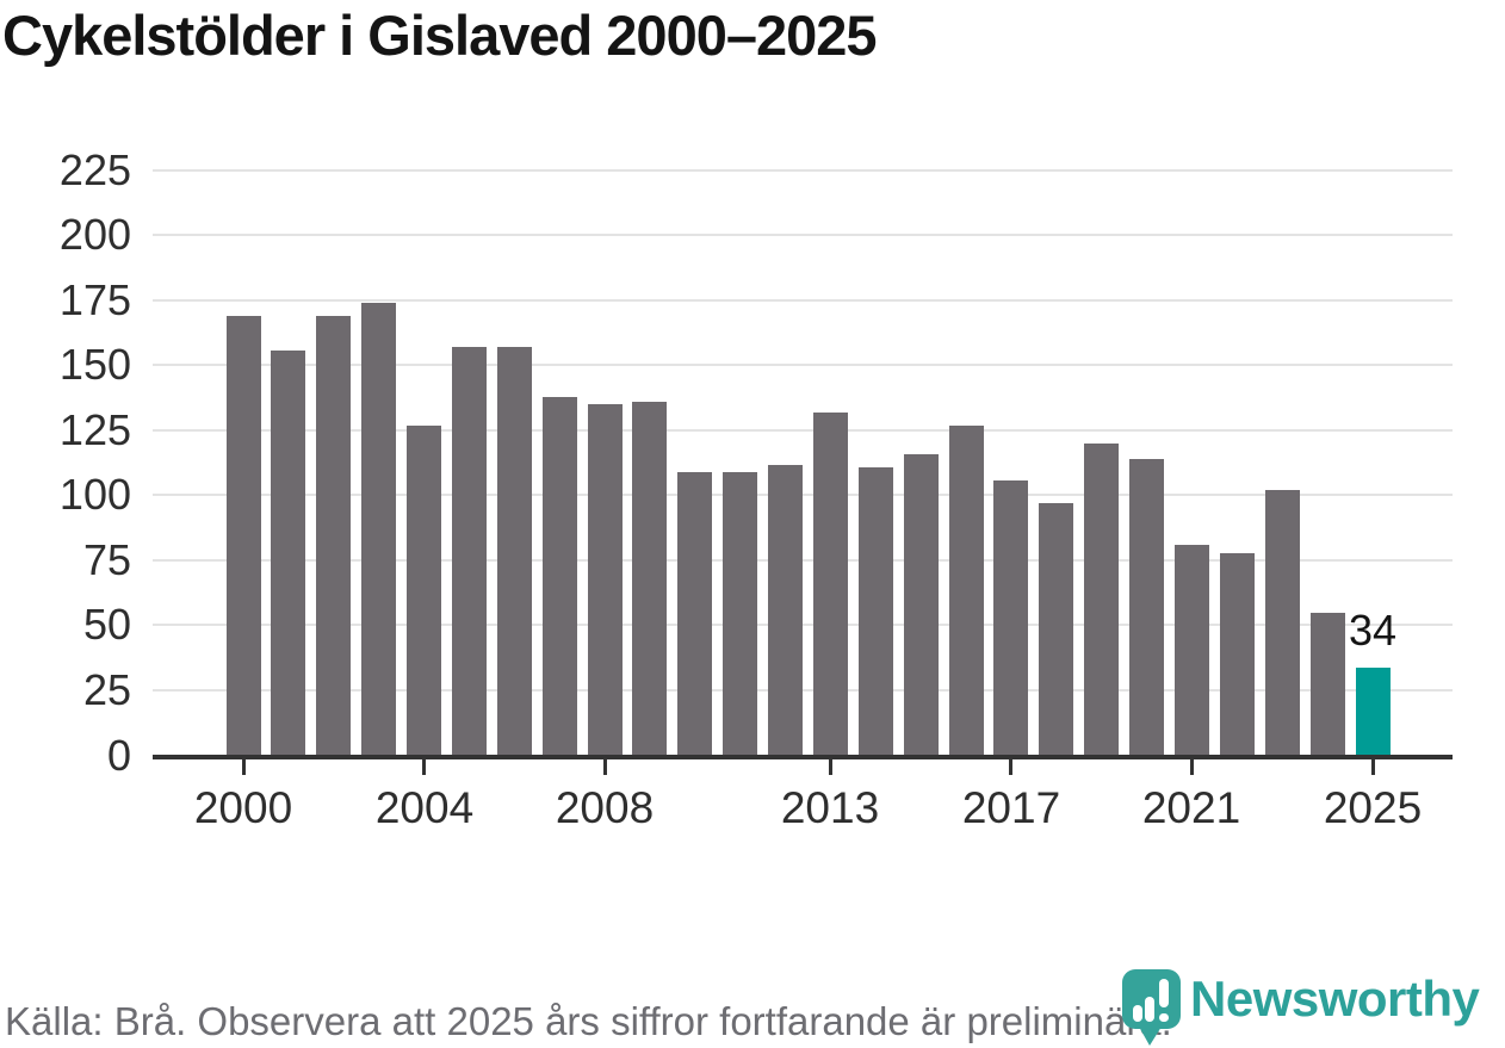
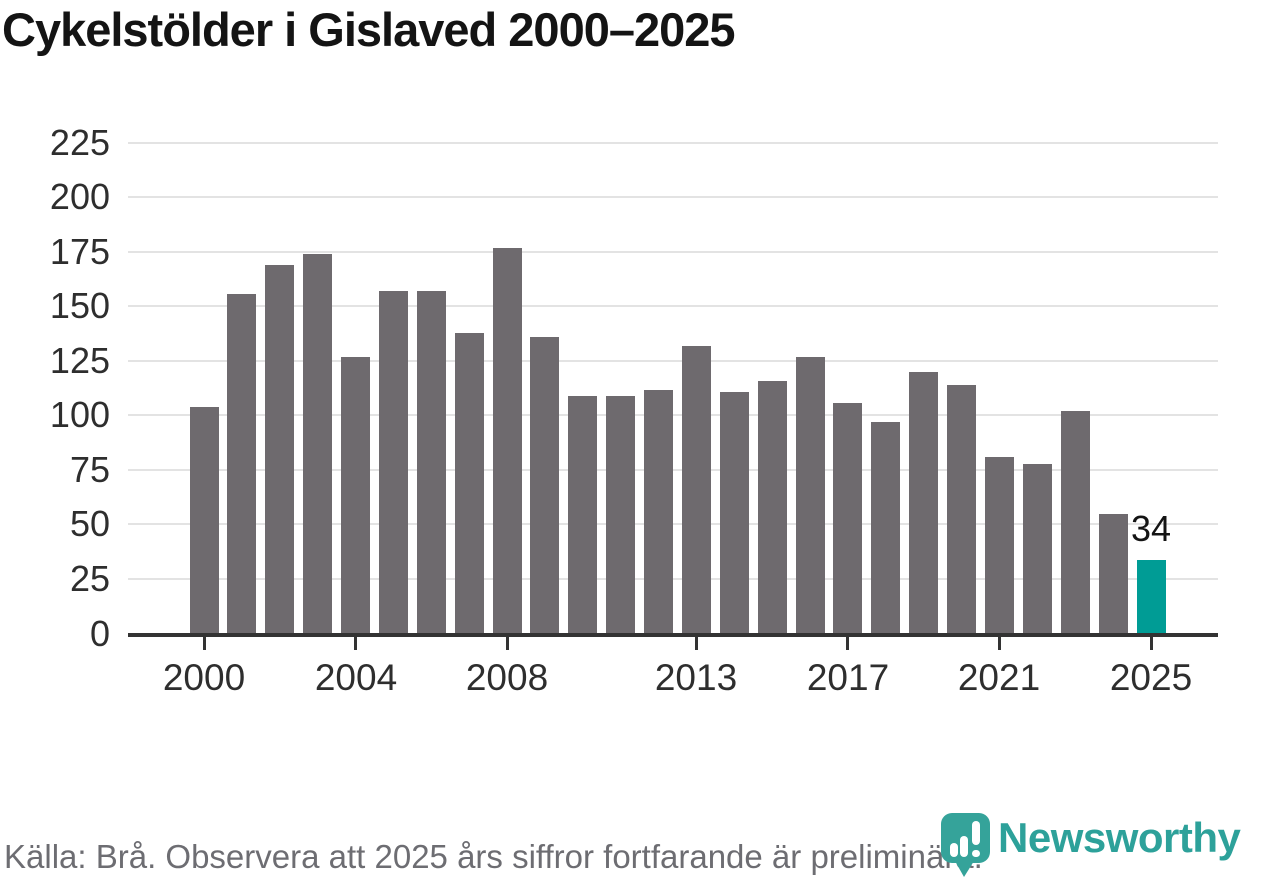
2000: 169 -> 104
2008: 135 -> 177
